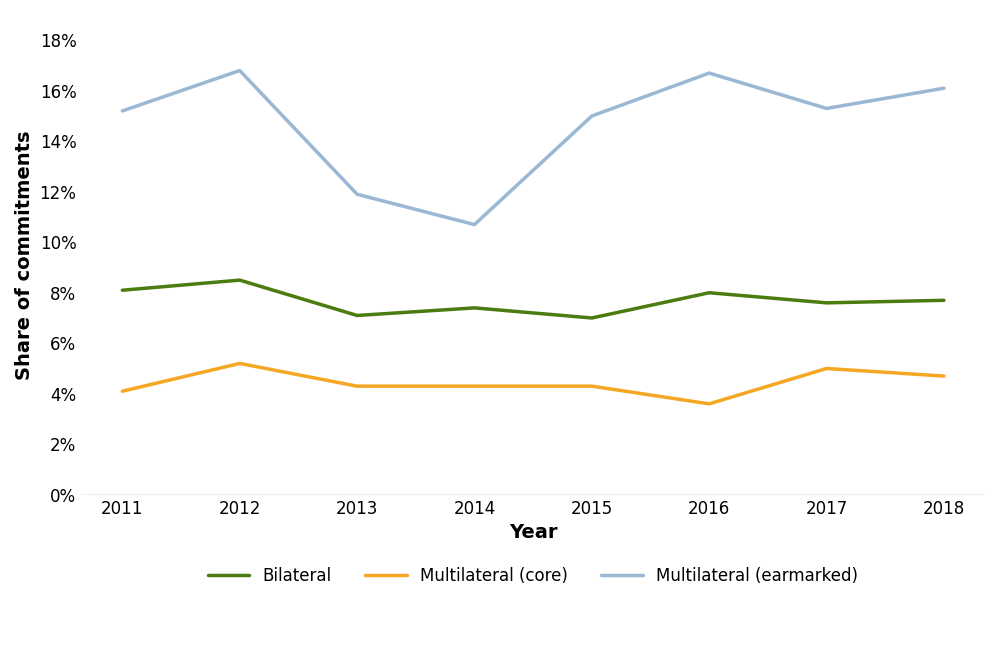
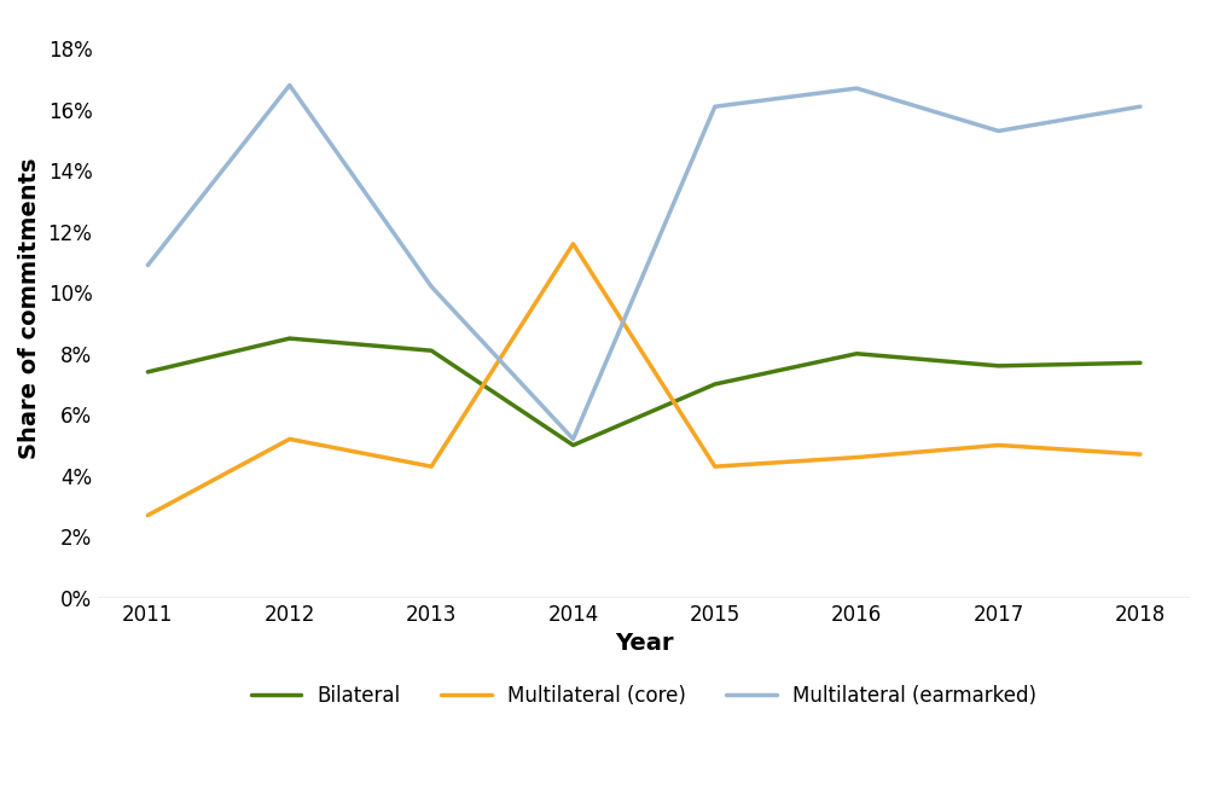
Bilateral/2011: 8.1% -> 7.4%
Multilateral (core)/2011: 4.1% -> 2.7%
Multilateral (earmarked)/2011: 15.2% -> 10.9%
Bilateral/2013: 7.1% -> 8.1%
Multilateral (earmarked)/2013: 11.9% -> 10.2%
Bilateral/2014: 7.4% -> 5.0%
Multilateral (core)/2014: 4.3% -> 11.6%
Multilateral (earmarked)/2014: 10.7% -> 5.2%
Multilateral (earmarked)/2015: 15.0% -> 16.1%
Multilateral (core)/2016: 3.6% -> 4.6%
